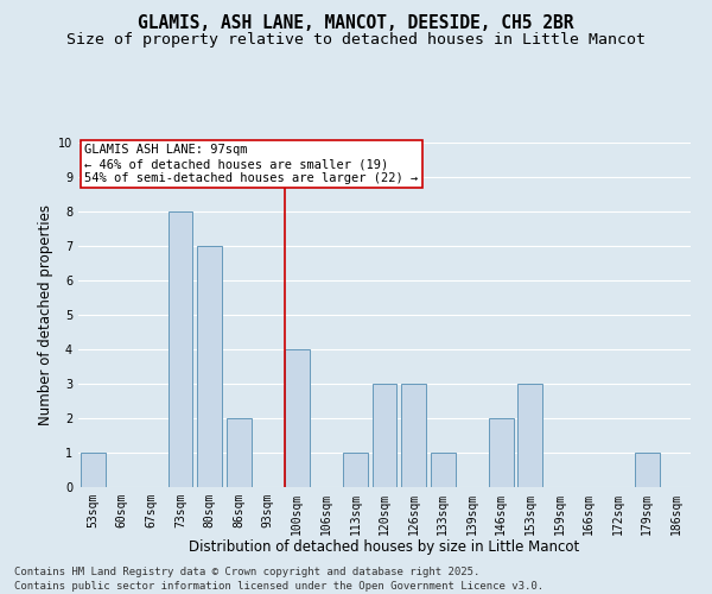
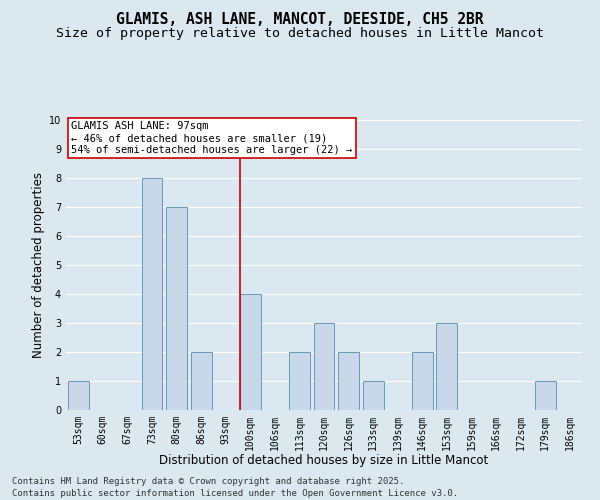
113sqm: 1 -> 2
126sqm: 3 -> 2
